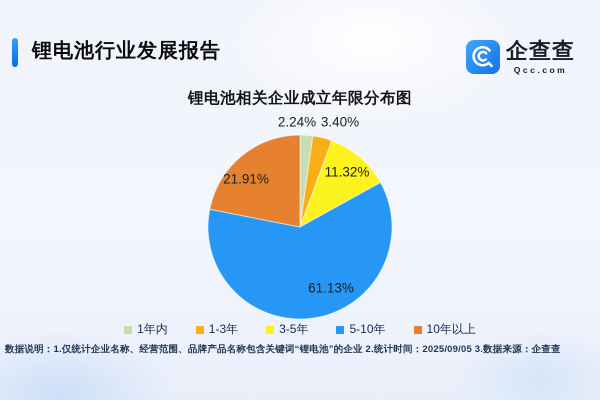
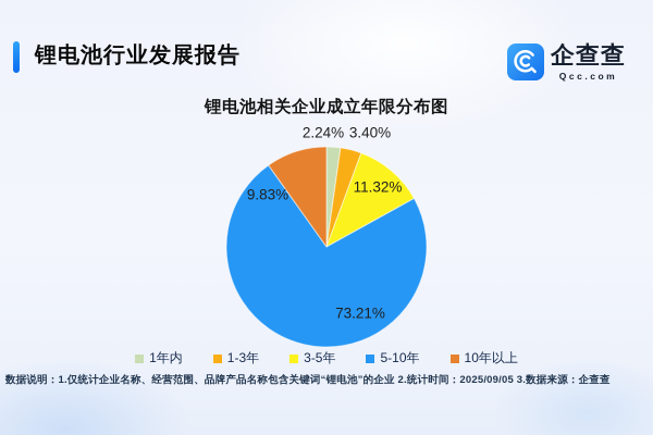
5-10年: 61.13% -> 73.21%
10年以上: 21.91% -> 9.83%
